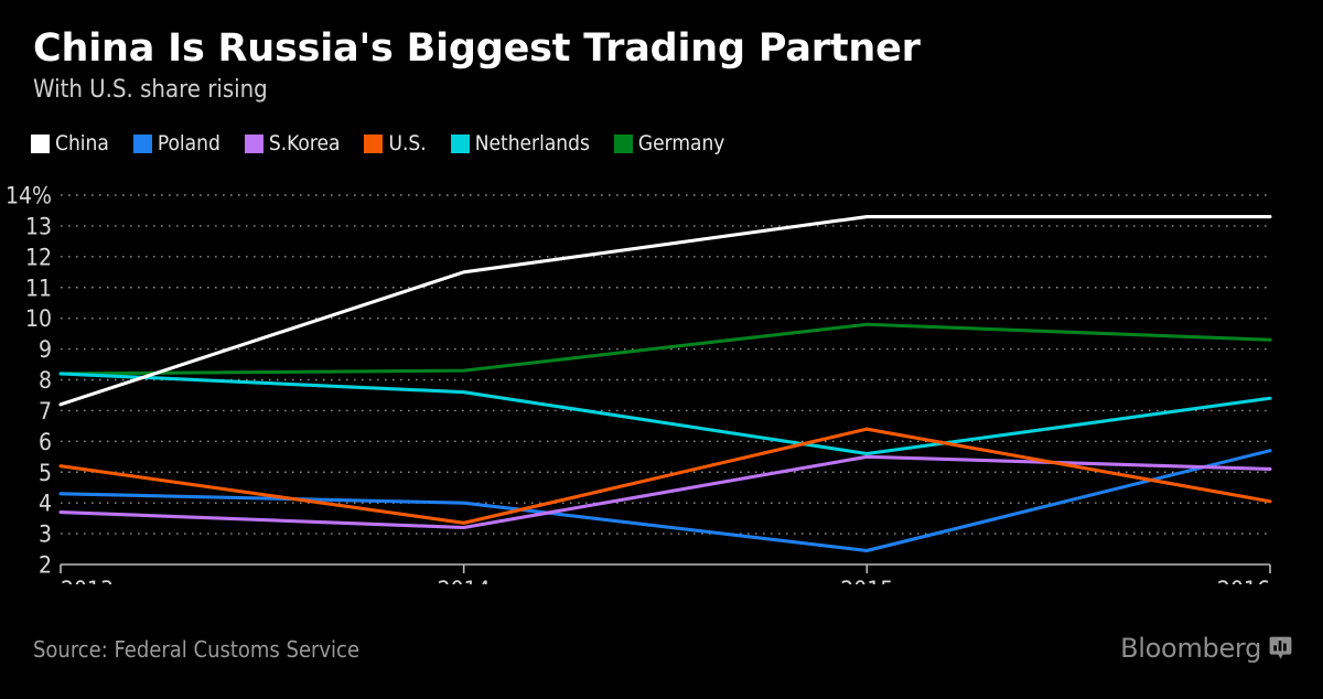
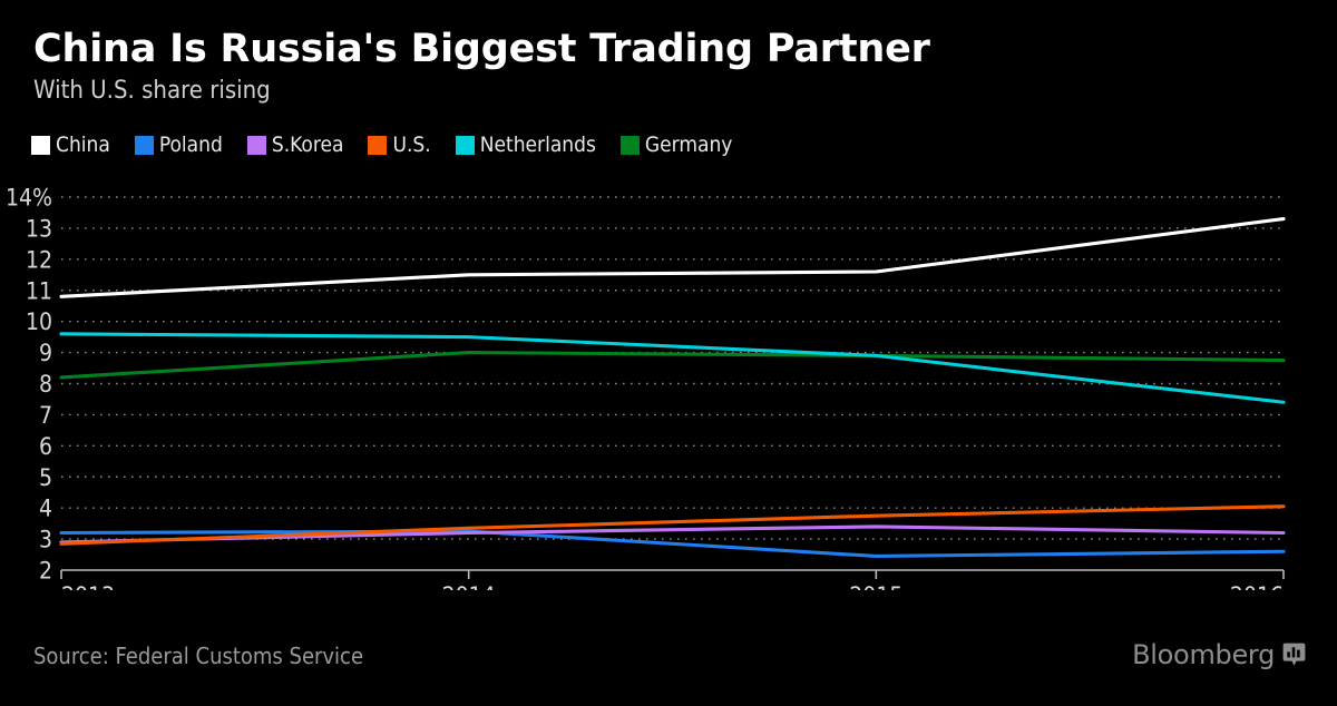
China/2013: 7.2% -> 10.8%
Poland/2013: 4.3% -> 3.2%
S.Korea/2013: 3.7% -> 2.9%
U.S./2013: 5.2% -> 2.9%
Netherlands/2013: 8.2% -> 9.6%
Poland/2014: 4.0% -> 3.2%
Netherlands/2014: 7.6% -> 9.5%
Germany/2014: 8.3% -> 9.0%
China/2015: 13.3% -> 11.6%
S.Korea/2015: 5.5% -> 3.4%
U.S./2015: 6.4% -> 3.8%
Netherlands/2015: 5.6% -> 8.9%
Germany/2015: 9.8% -> 8.9%
Poland/2016: 5.7% -> 2.6%
S.Korea/2016: 5.1% -> 3.2%
Germany/2016: 9.3% -> 8.8%
